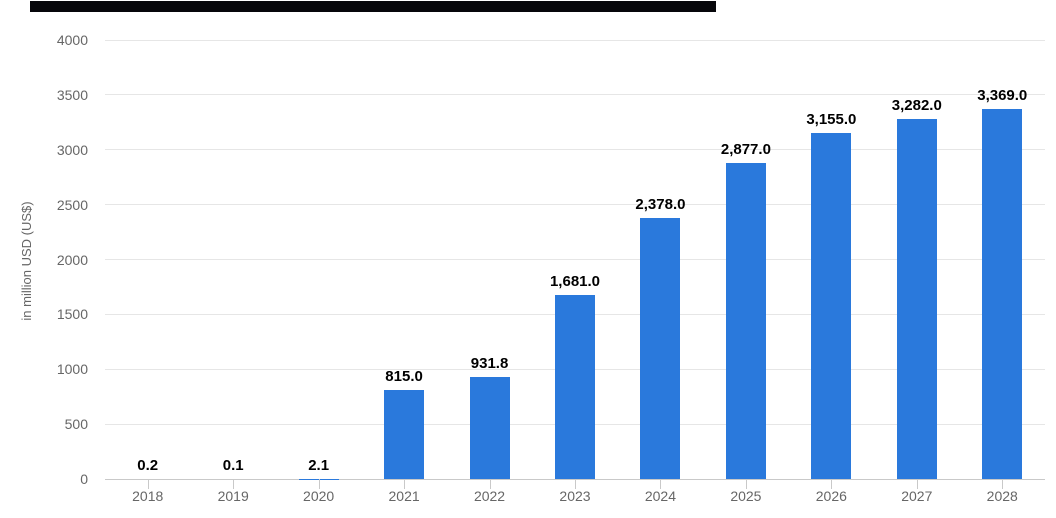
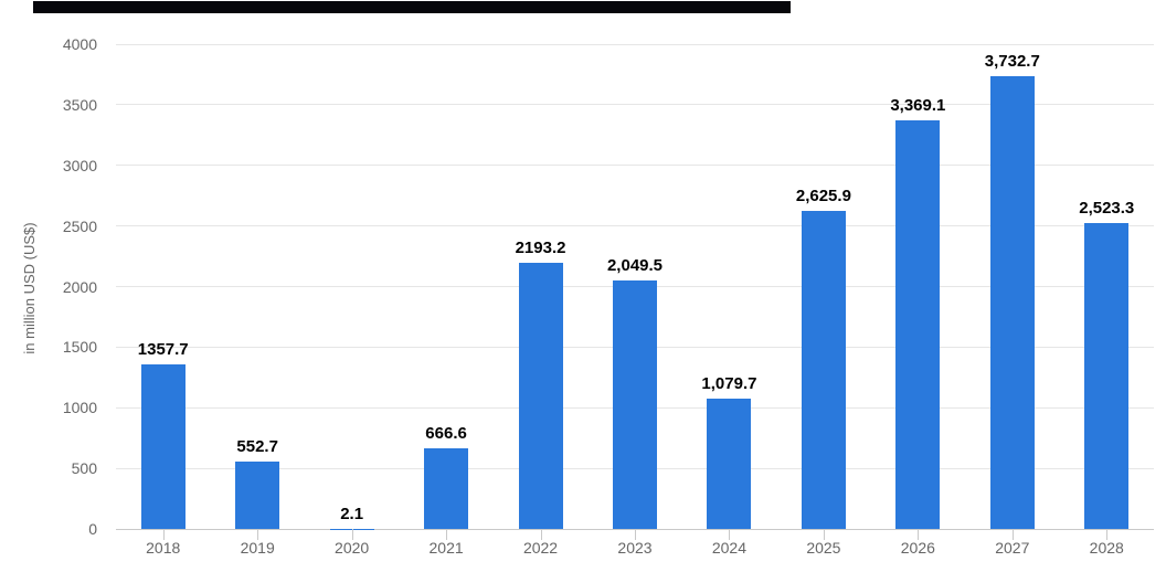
2018: 0.2 -> 1357.7
2019: 0.1 -> 552.7
2021: 815.0 -> 666.6
2022: 931.8 -> 2193.2
2023: 1,681.0 -> 2,049.5
2024: 2,378.0 -> 1,079.7
2025: 2,877.0 -> 2,625.9
2026: 3,155.0 -> 3,369.1
2027: 3,282.0 -> 3,732.7
2028: 3,369.0 -> 2,523.3
